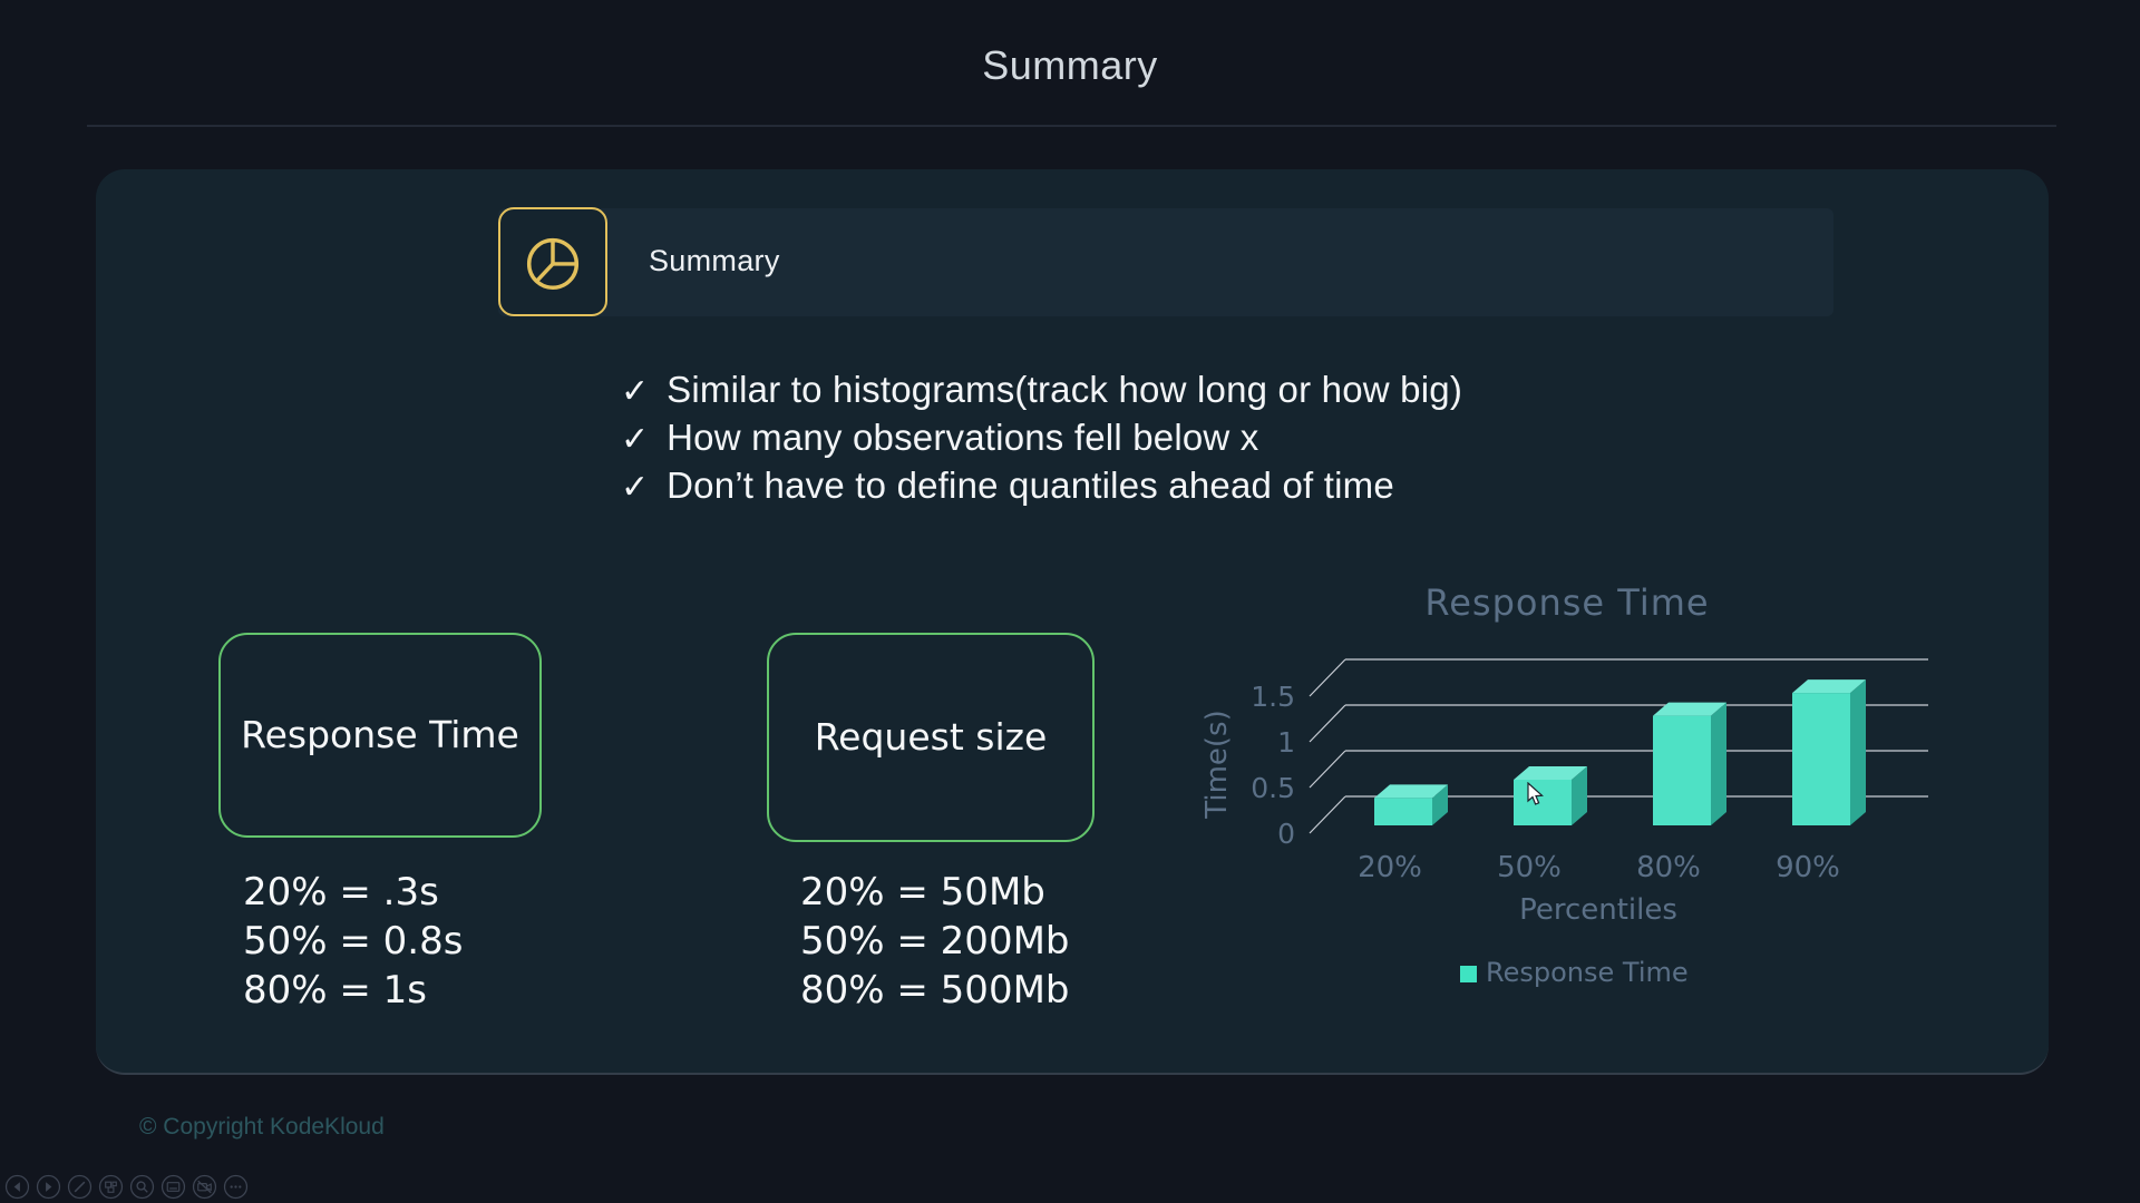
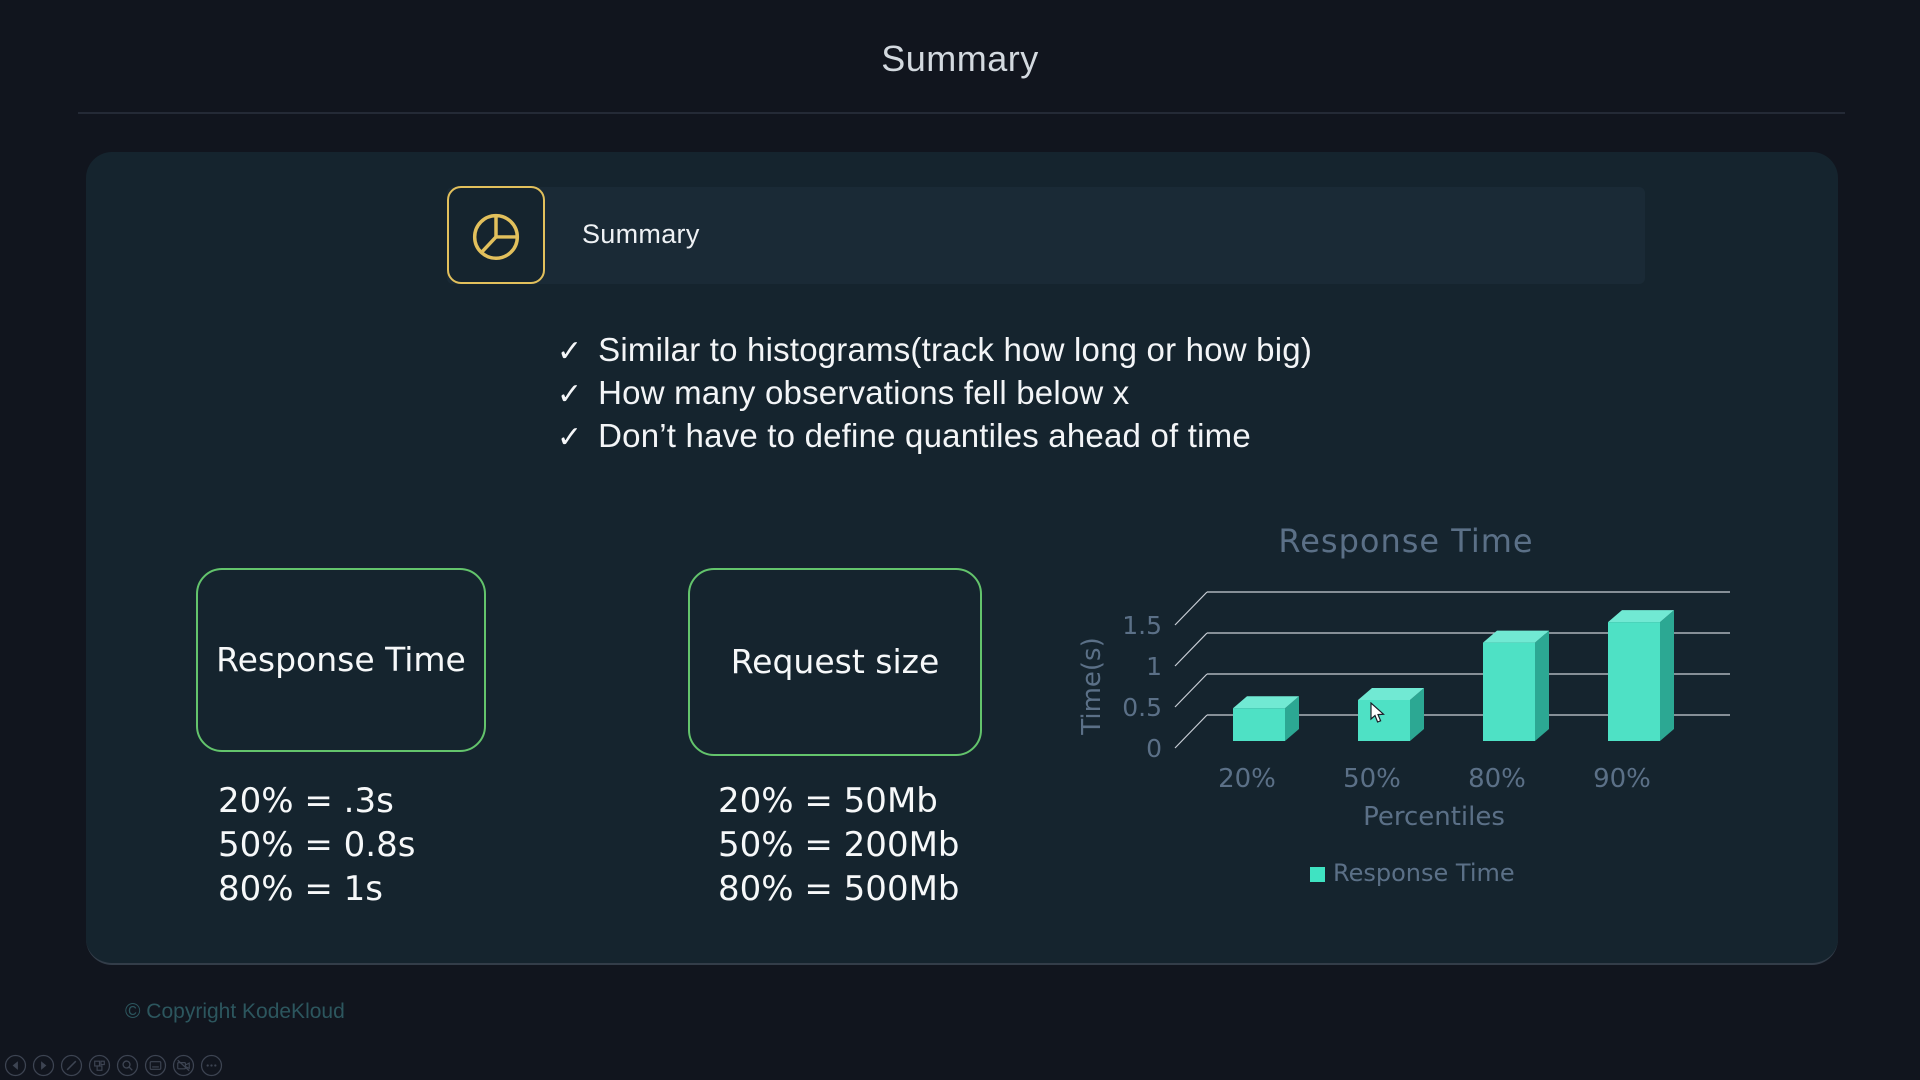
20%: 0.3 -> 0.4
